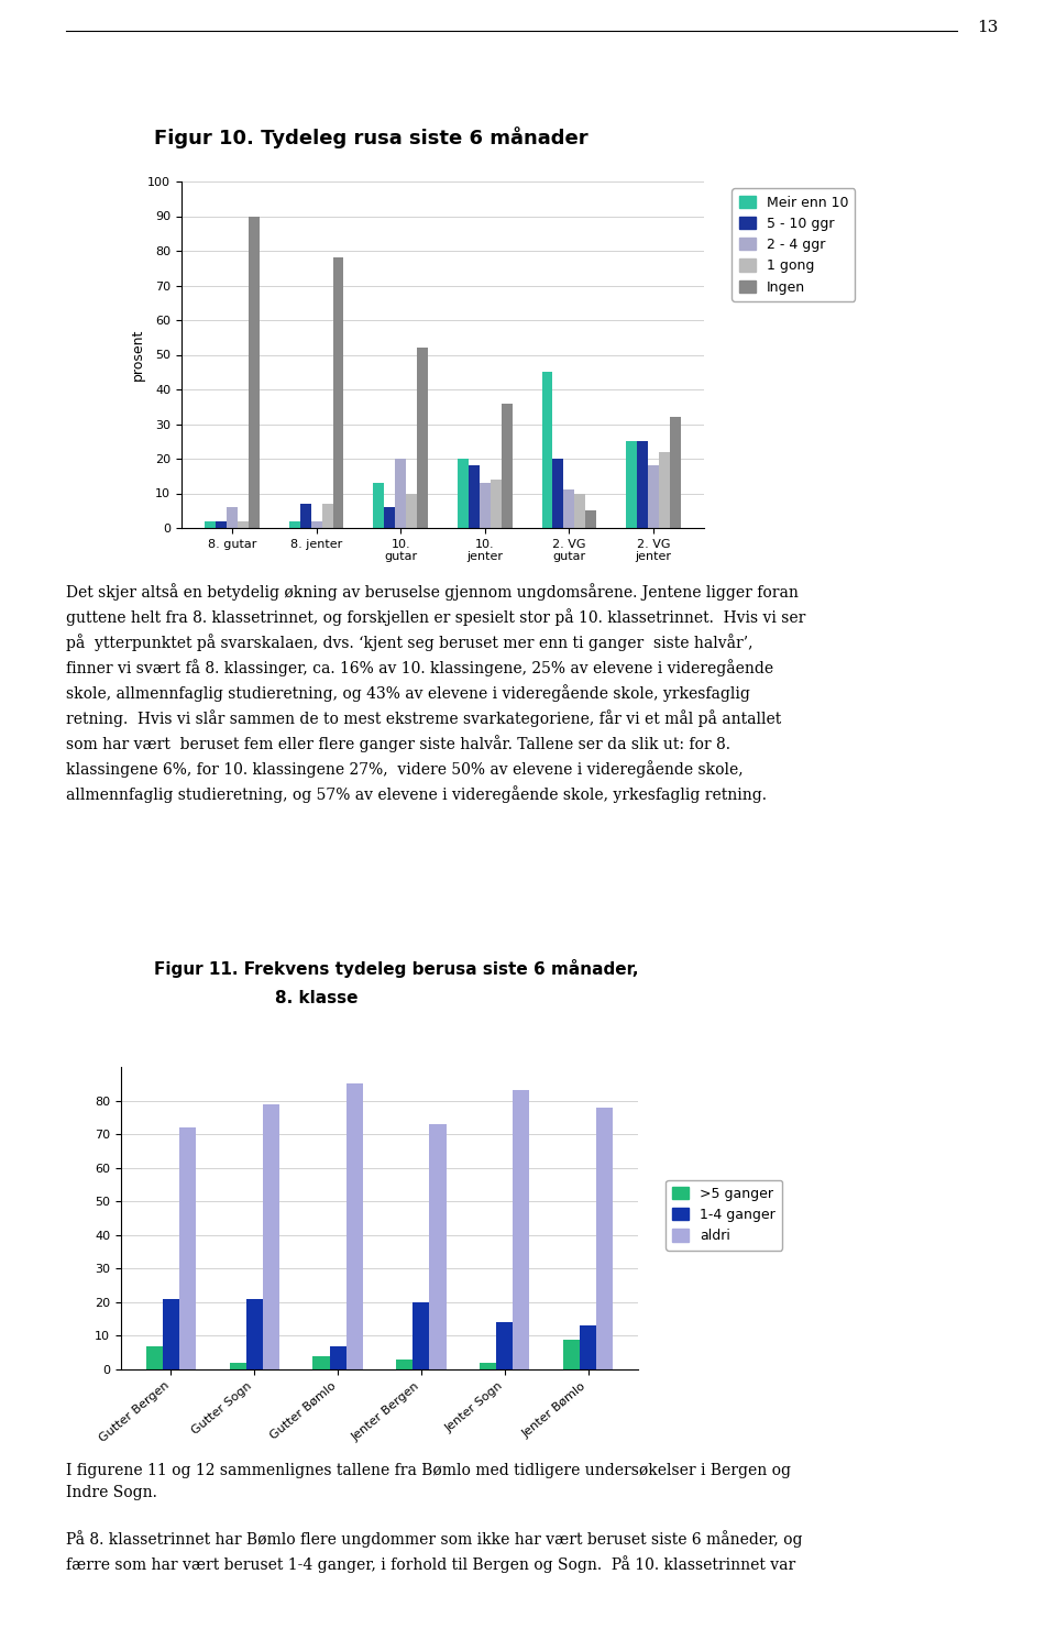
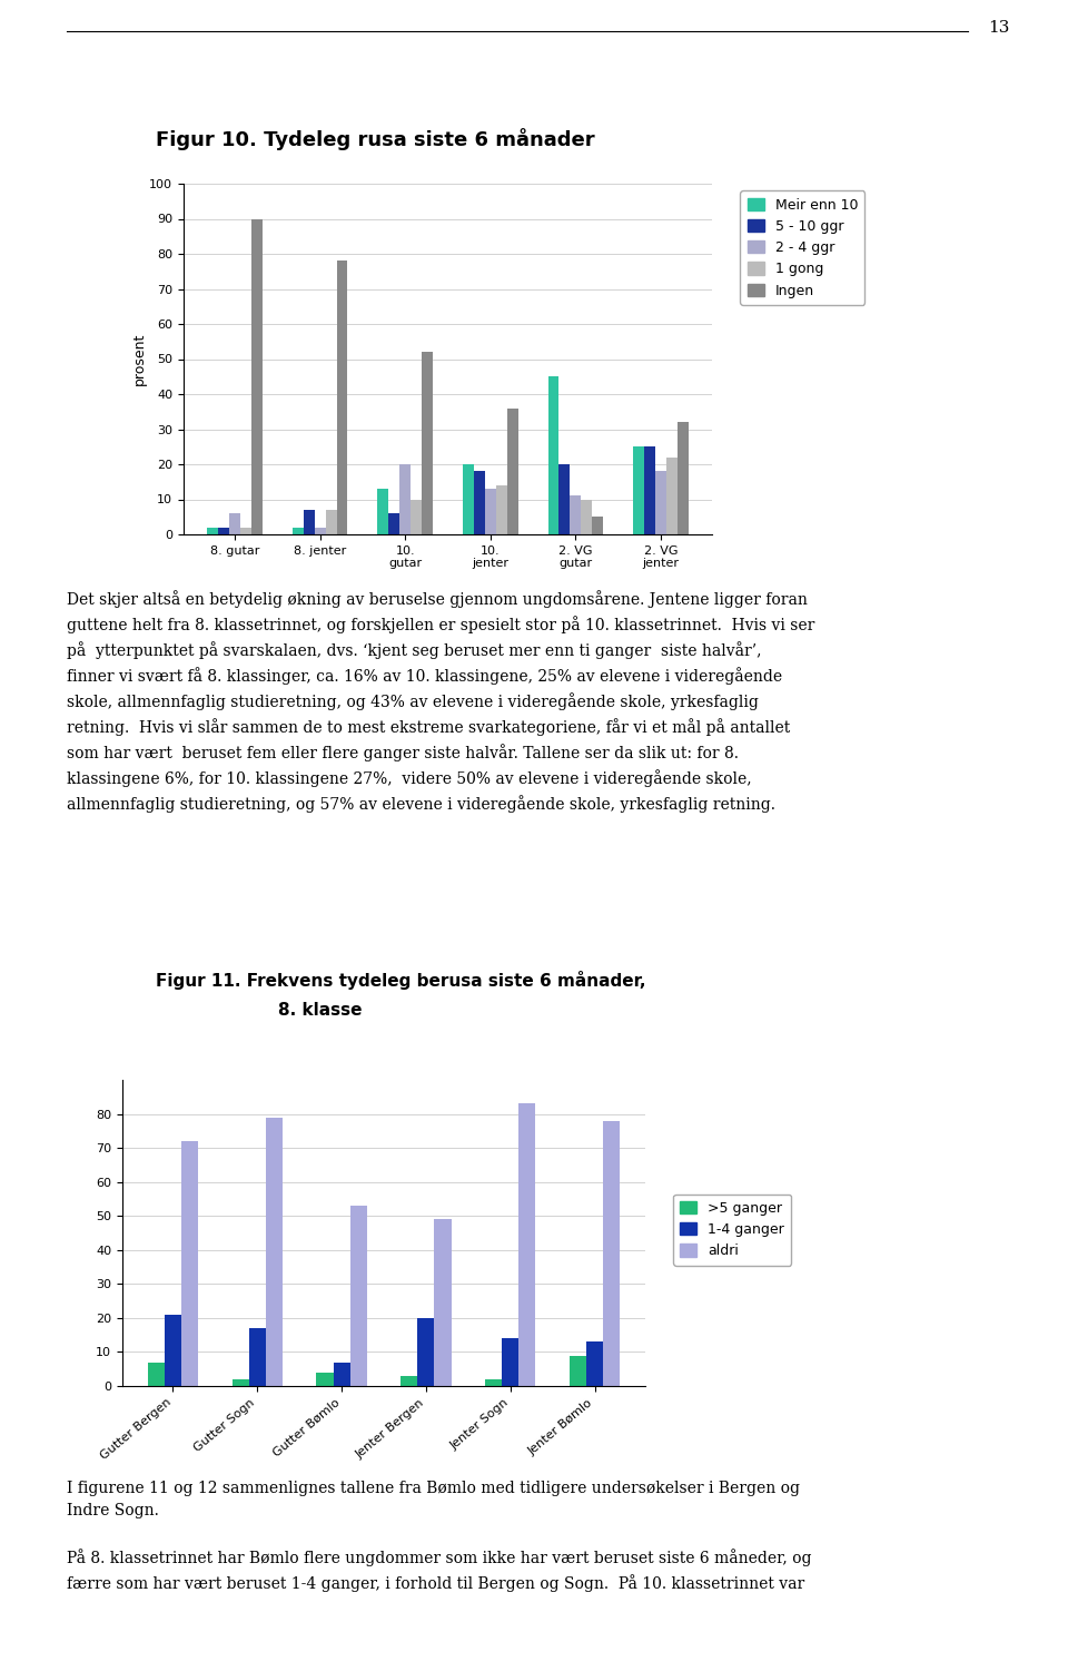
1-4 ganger/Gutter Sogn: 21 -> 17
aldri/Gutter Bømlo: 85 -> 53
aldri/Jenter Bergen: 73 -> 49
